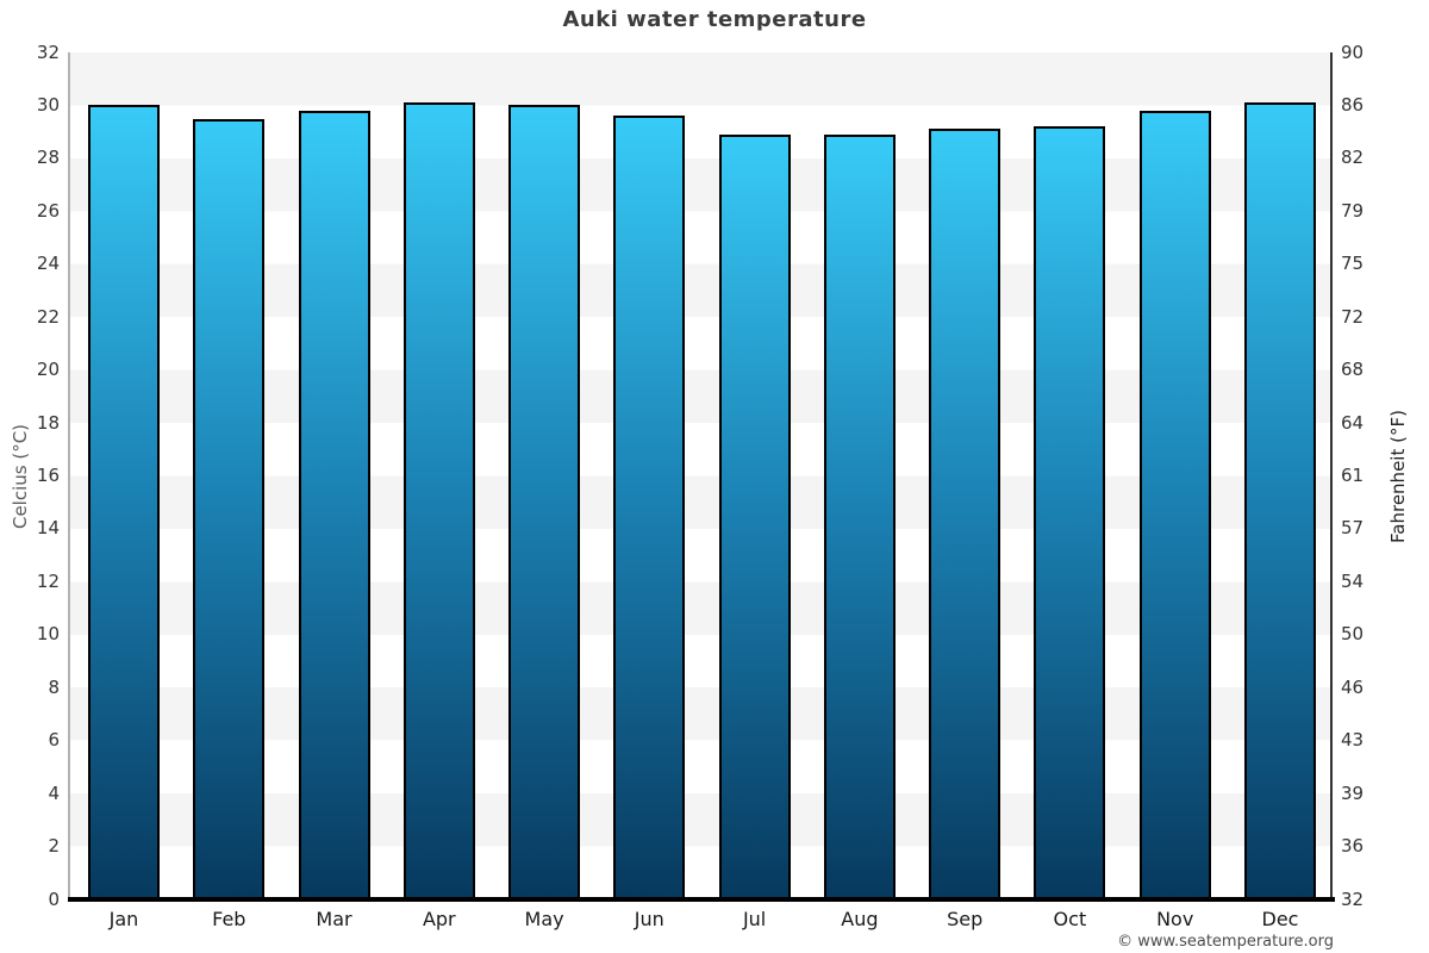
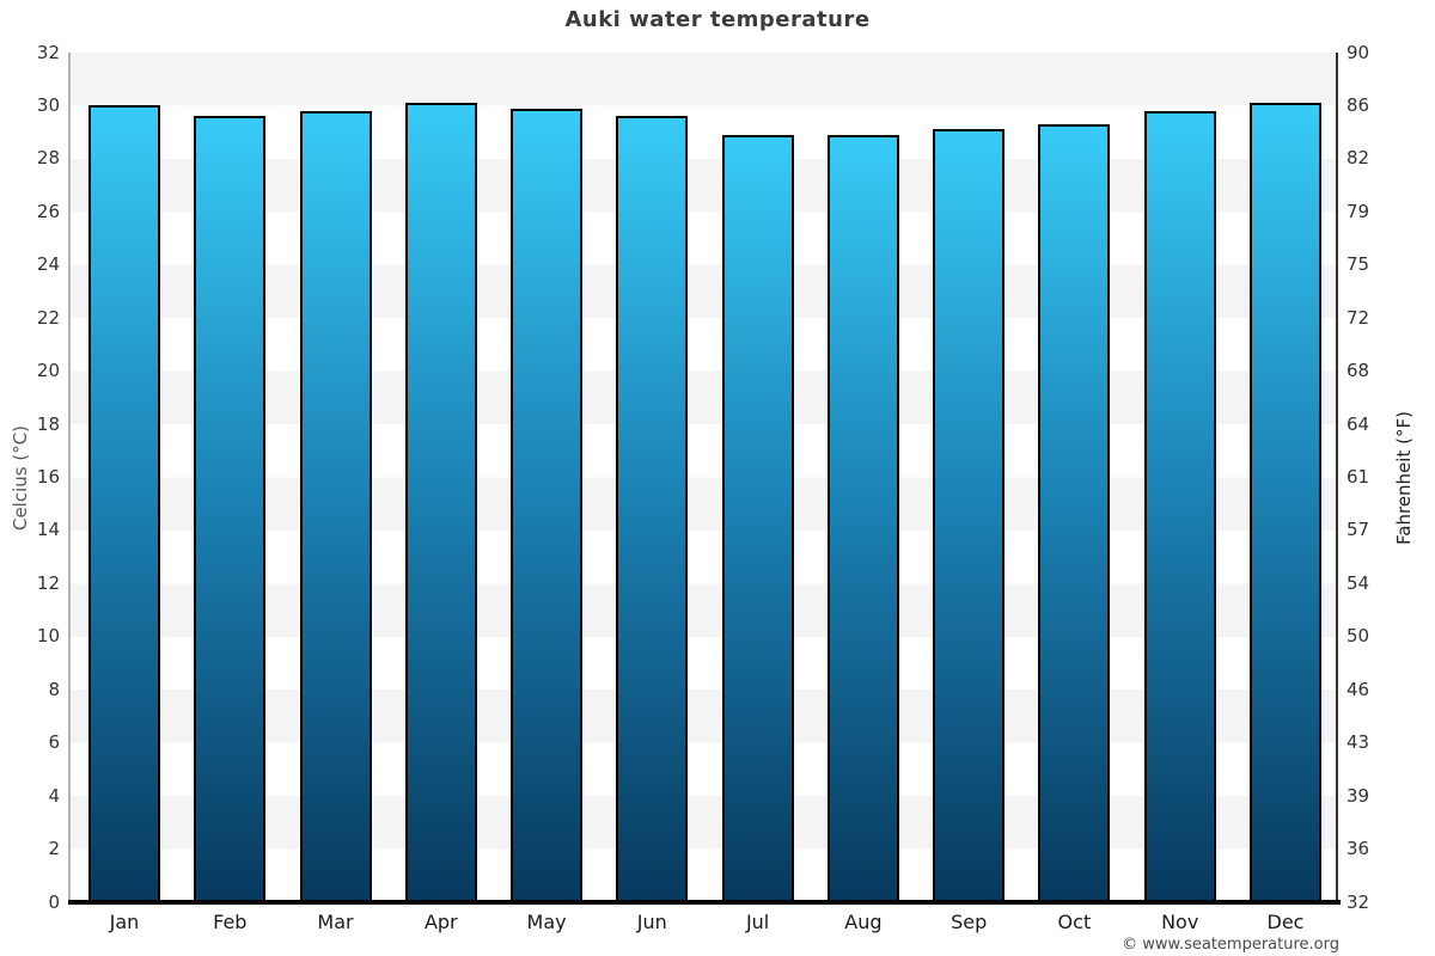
Feb: 29.5 -> 29.6
May: 30.0 -> 29.9
Oct: 29.2 -> 29.3
